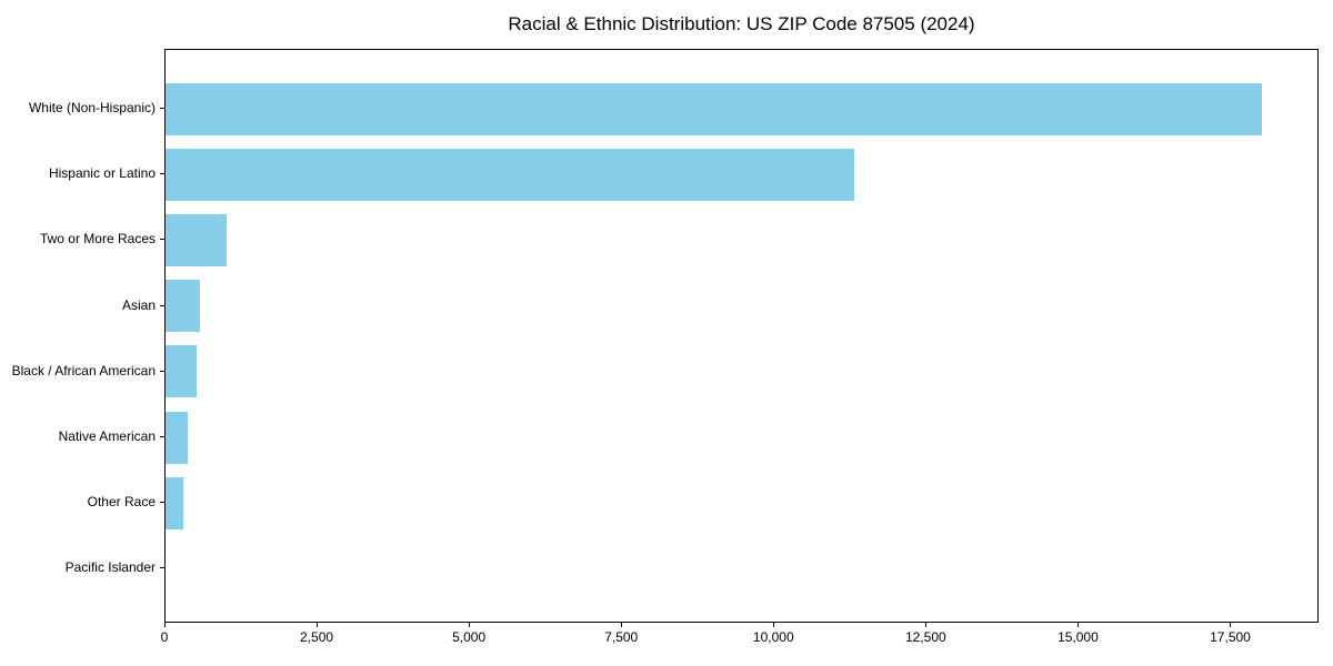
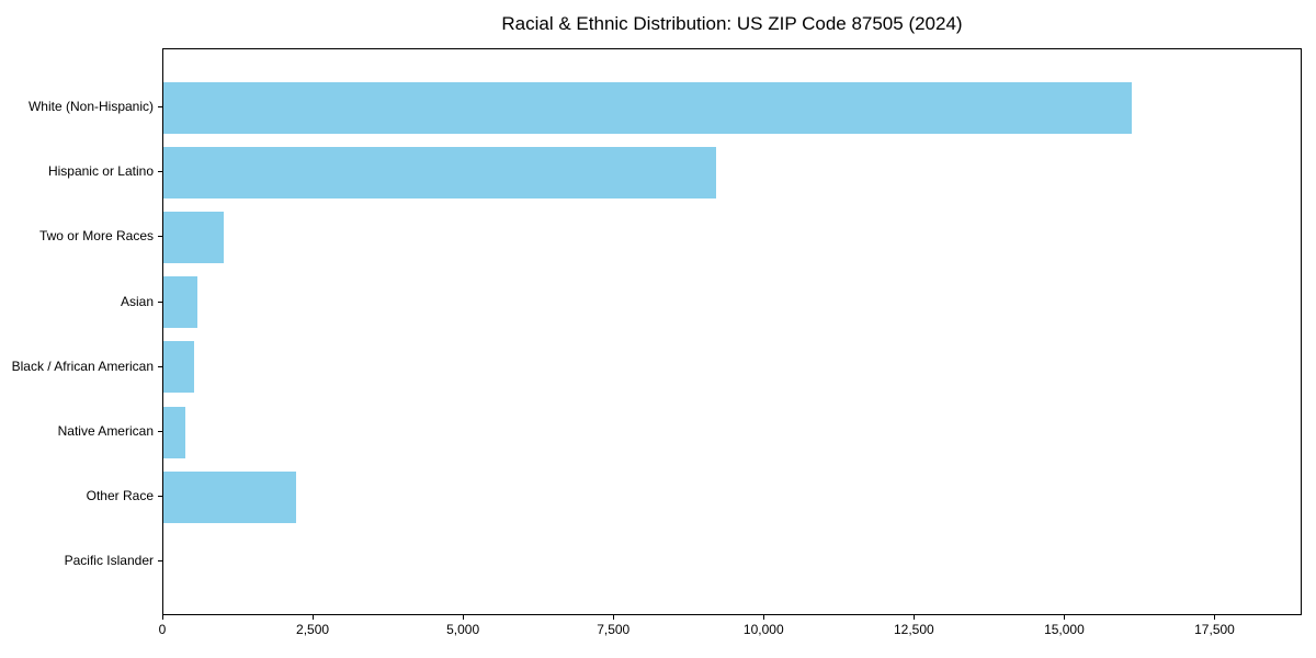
White (Non-Hispanic): 18000 -> 16100
Hispanic or Latino: 11300 -> 9200
Other Race: 300 -> 2200
